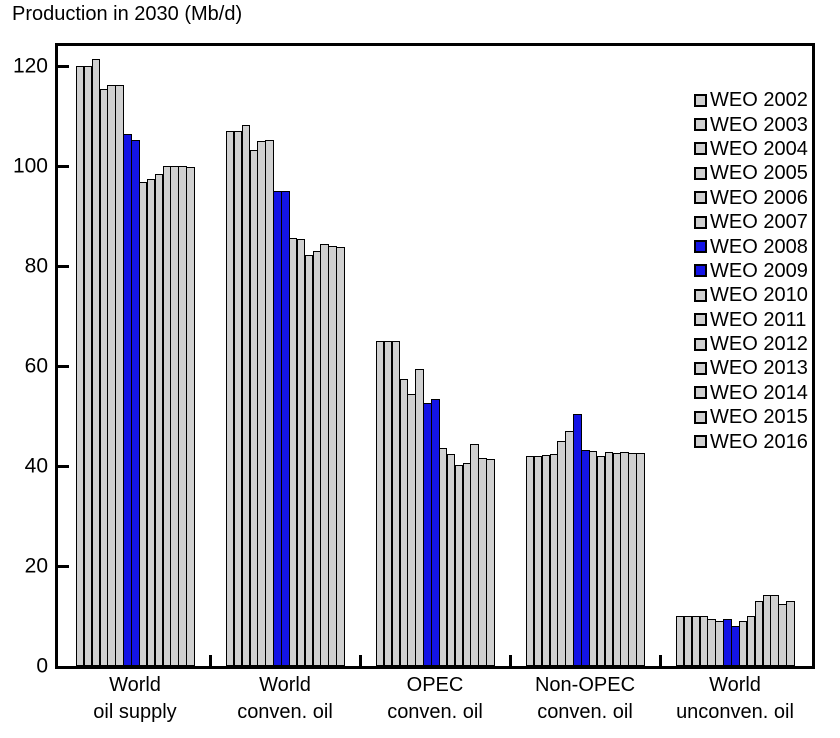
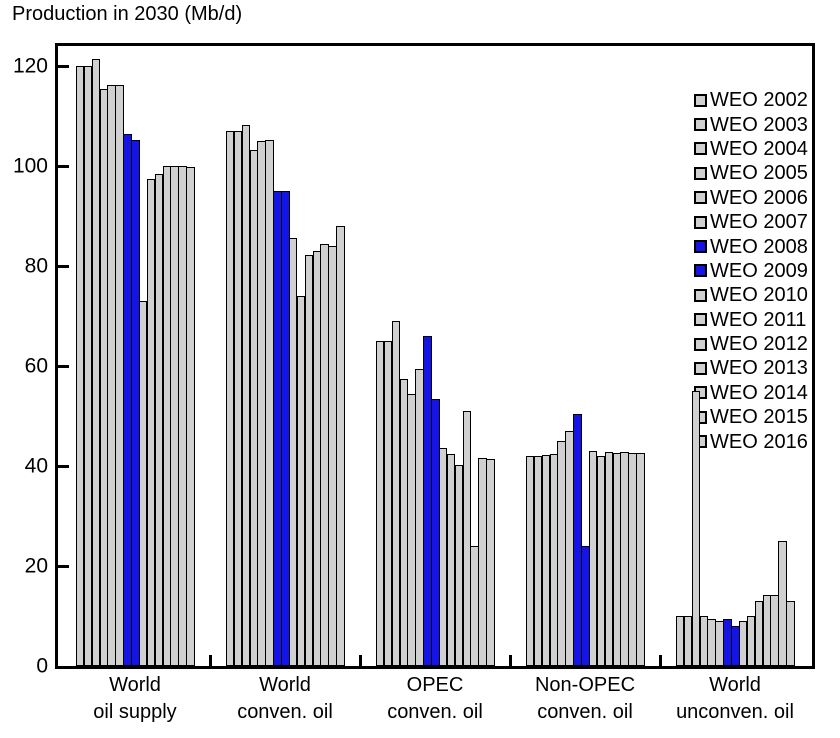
WEO 2010/World oil supply: 97 -> 73
WEO 2011/World conven. oil: 86 -> 74
WEO 2016/World conven. oil: 84 -> 88
WEO 2004/OPEC conven. oil: 65 -> 69
WEO 2008/OPEC conven. oil: 53 -> 66
WEO 2013/OPEC conven. oil: 41 -> 51
WEO 2014/OPEC conven. oil: 44 -> 24
WEO 2009/Non-OPEC conven. oil: 43 -> 24
WEO 2004/World unconven. oil: 10 -> 55
WEO 2015/World unconven. oil: 12 -> 25
